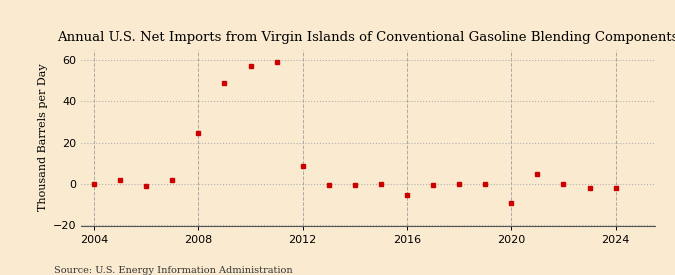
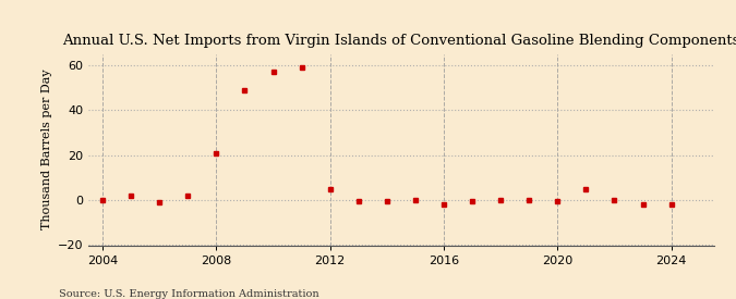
2008: 24.5 -> 21.0
2012: 8.5 -> 5.0
2016: -5.5 -> -2.0
2020: -9.0 -> -0.5
